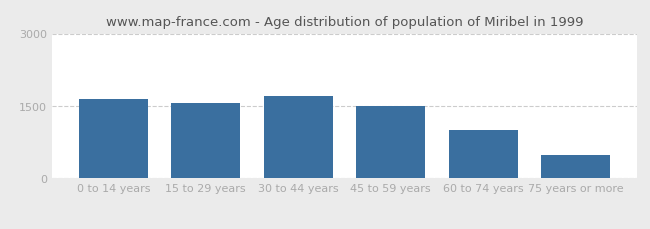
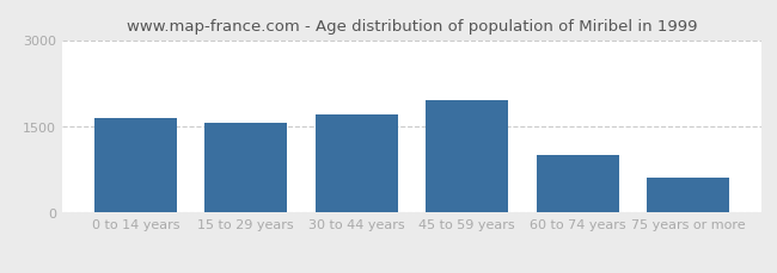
45 to 59 years: 1500 -> 1950
75 years or more: 480 -> 600
